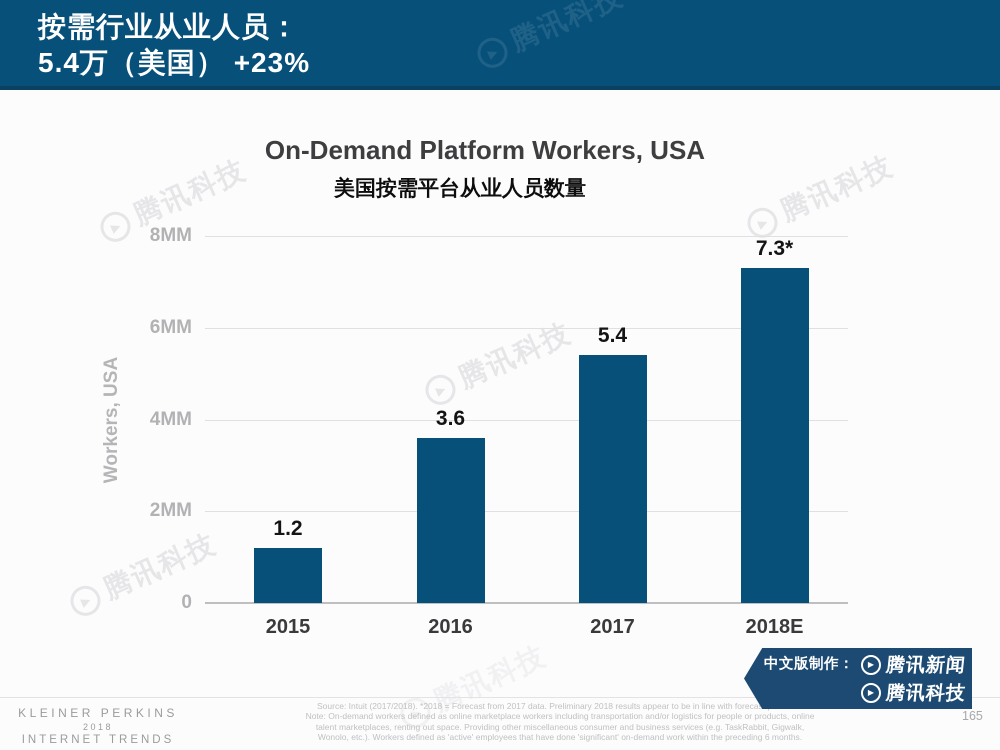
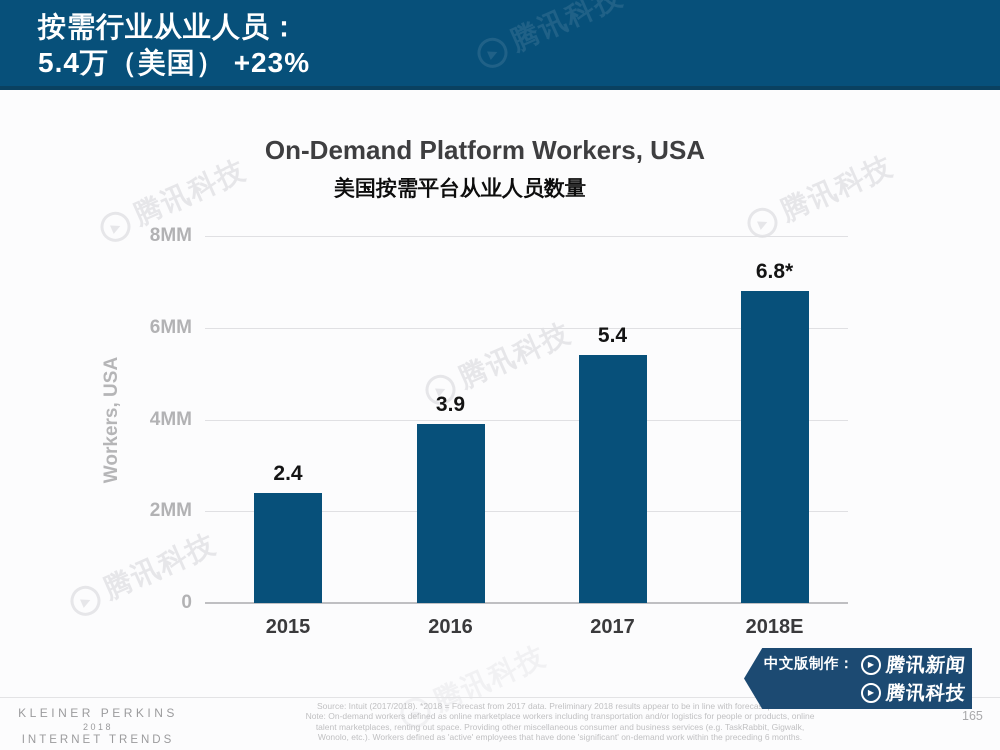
2015: 1.2 -> 2.4
2016: 3.6 -> 3.9
2018E: 7.3 -> 6.8
